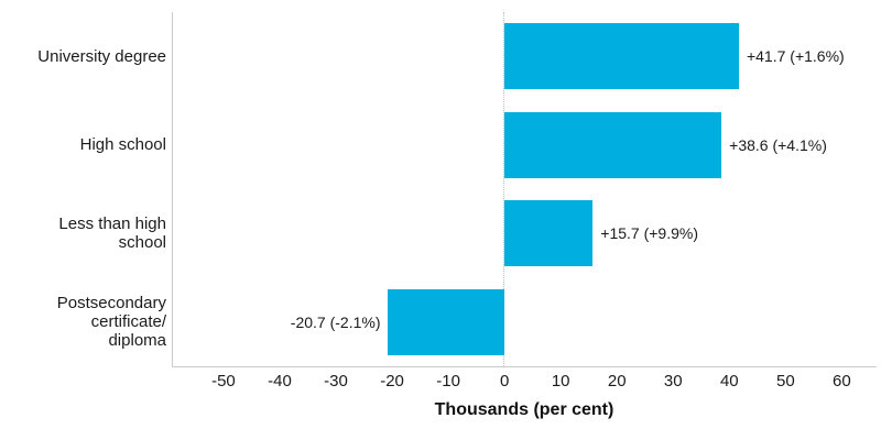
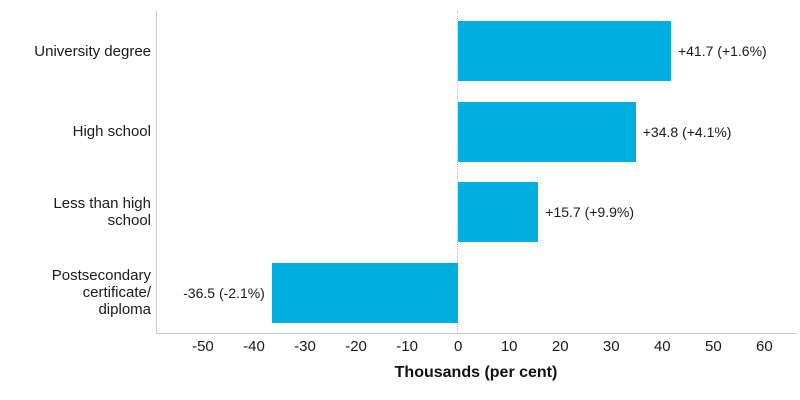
High school: +38.6 -> +34.8
Postsecondary certificate/ diploma: -20.7 -> -36.5
